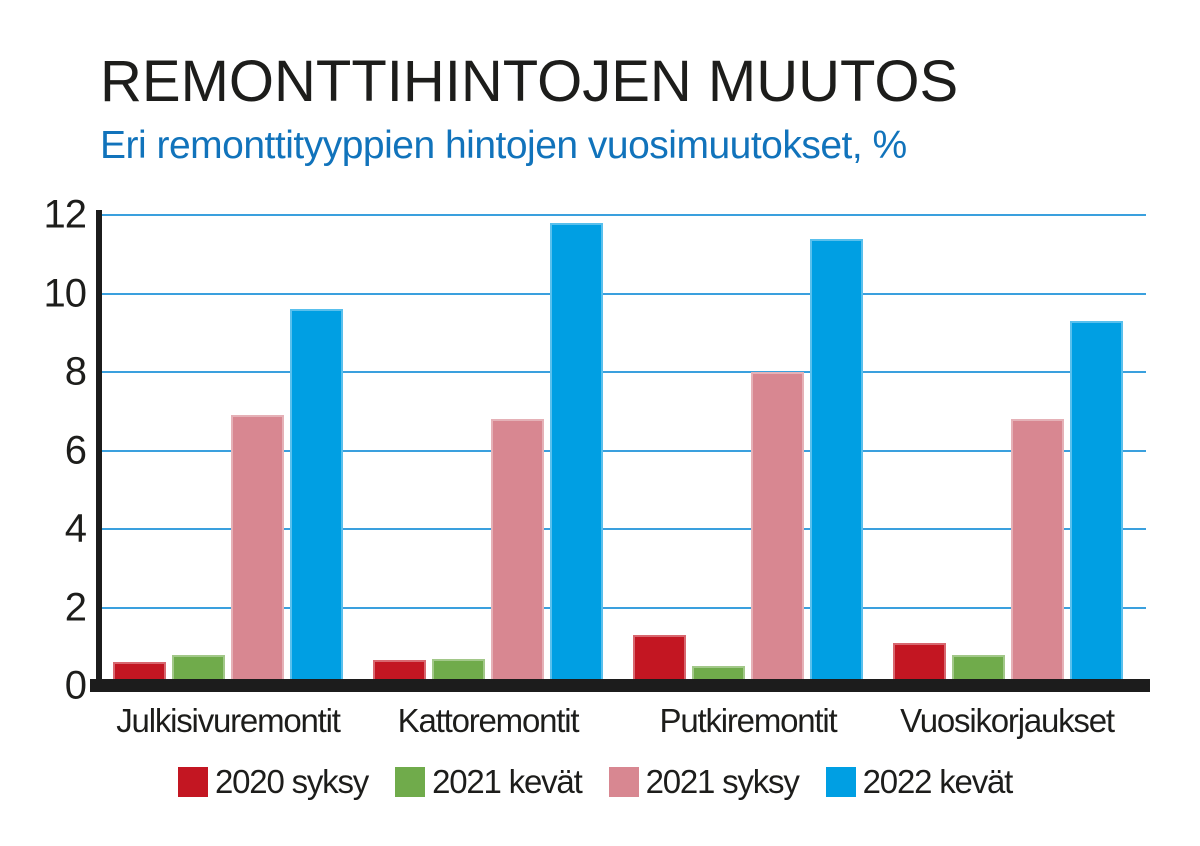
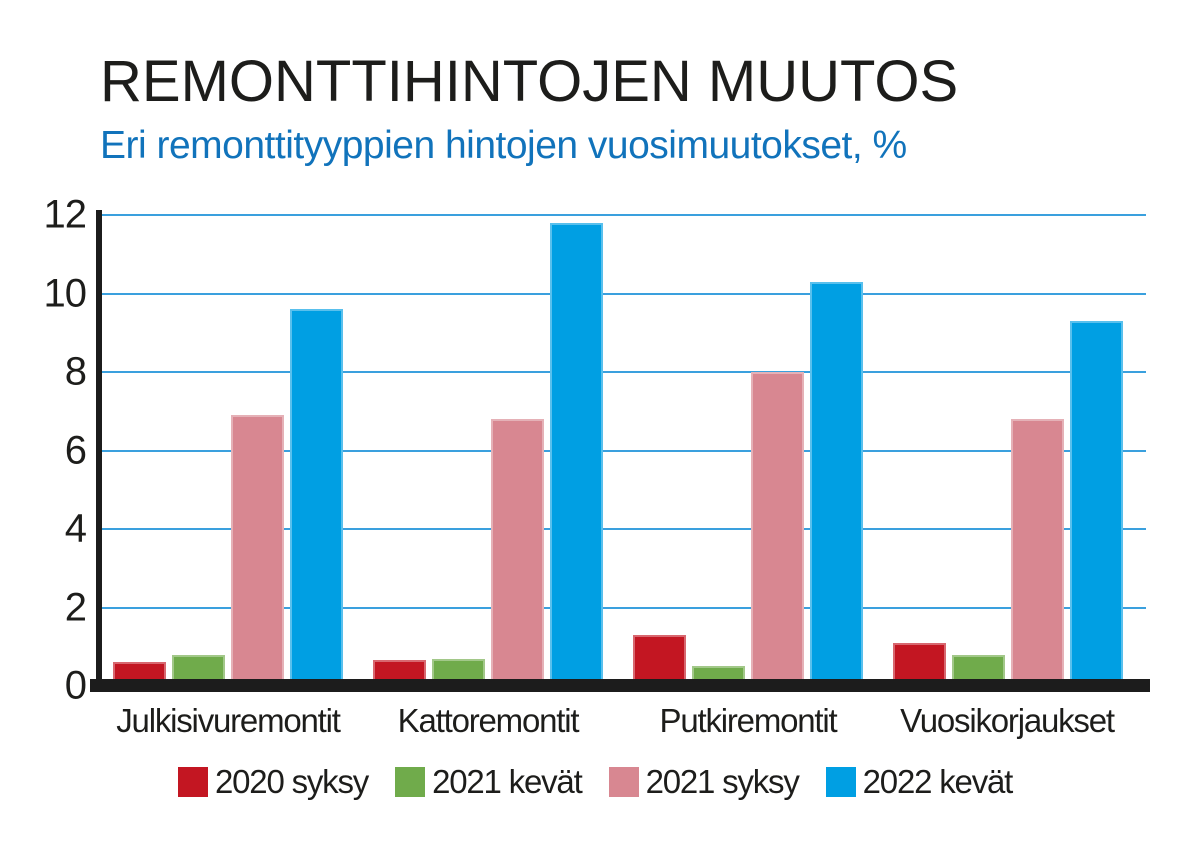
2022 kevät/Putkiremontit: 11.4 -> 10.3
